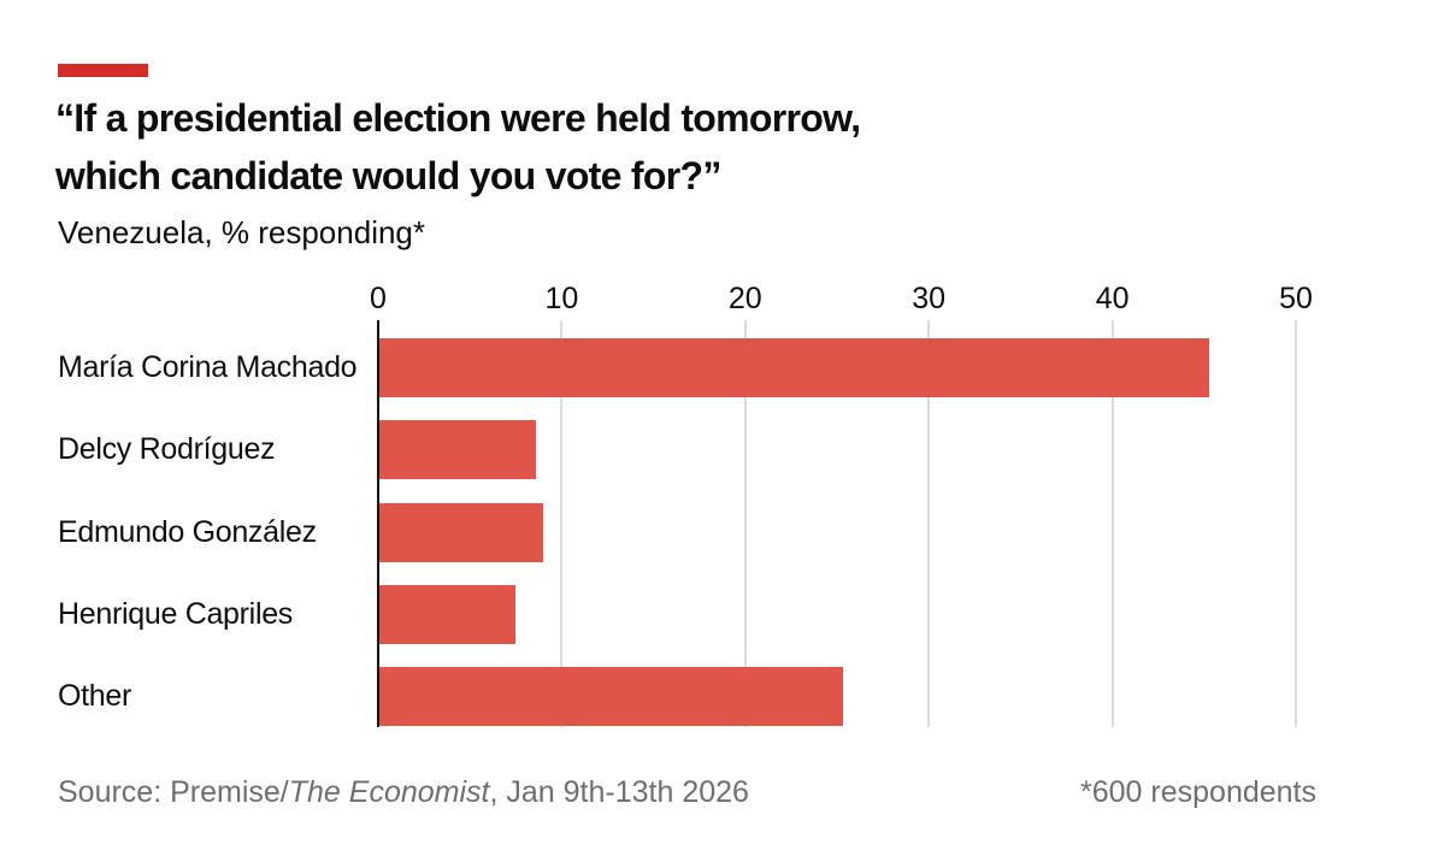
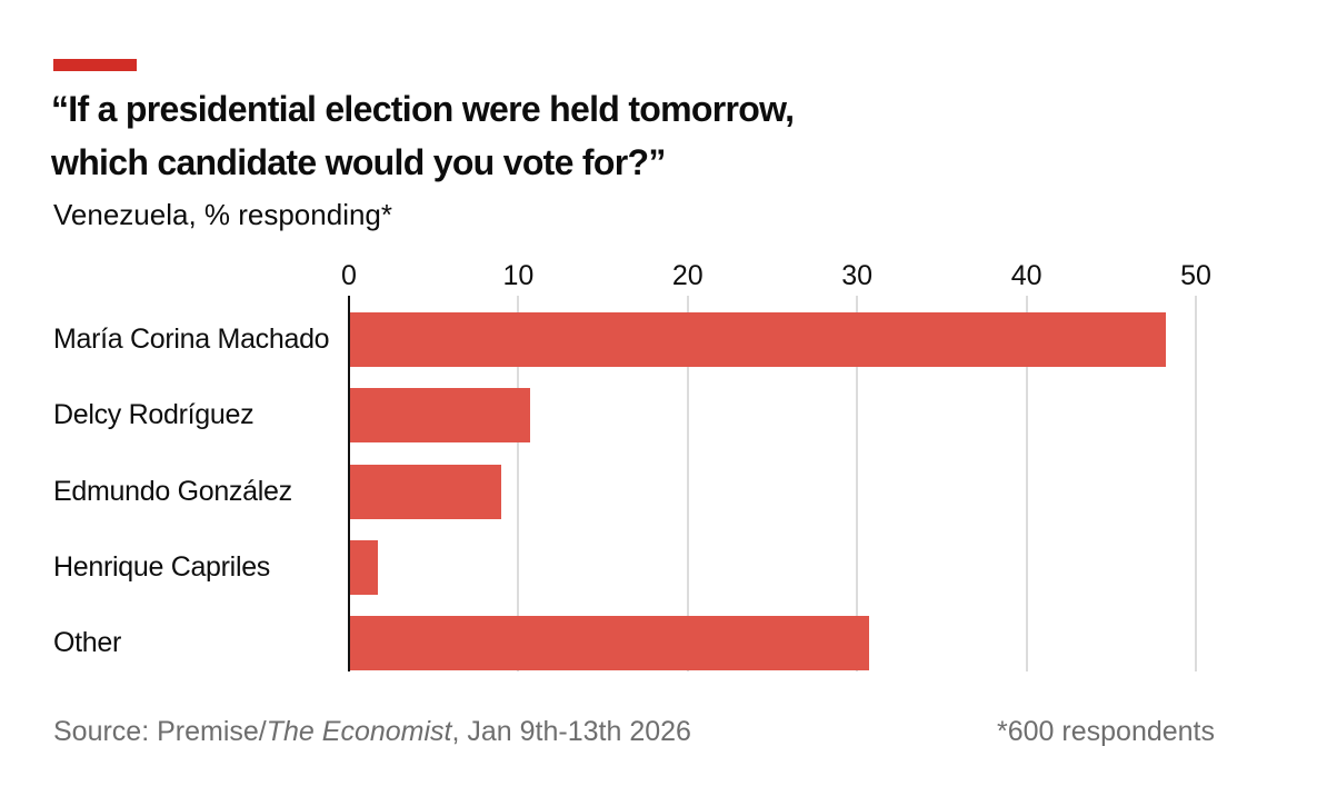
María Corina Machado: 45.3 -> 48.2
Delcy Rodríguez: 8.6 -> 10.7
Henrique Capriles: 7.5 -> 1.7
Other: 25.3 -> 30.7
